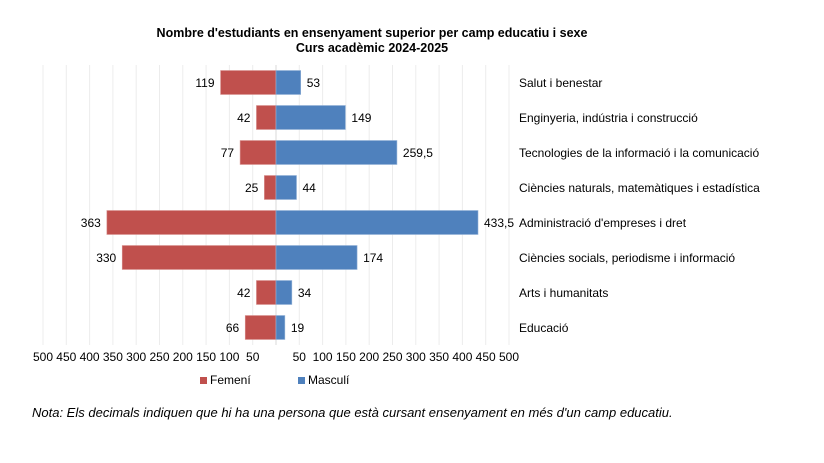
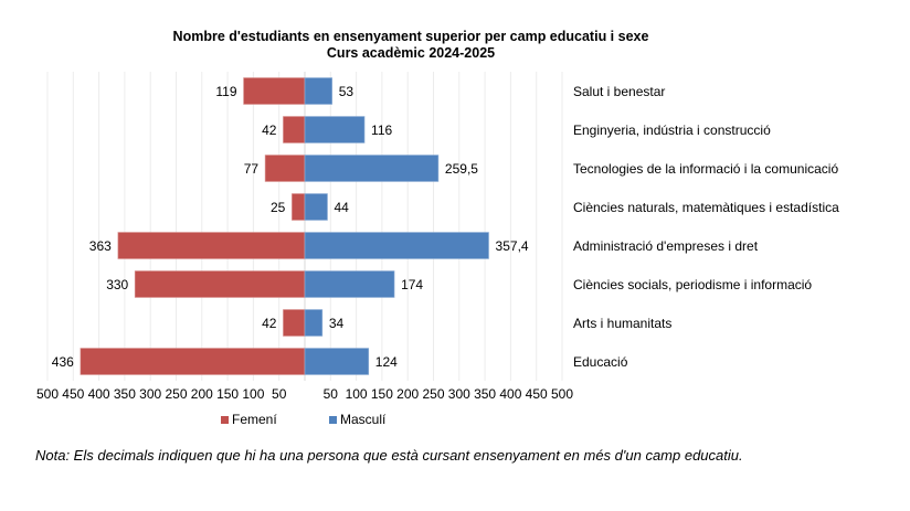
Masculí/Enginyeria, indústria i construcció: 149 -> 116
Masculí/Administració d'empreses i dret: 433,5 -> 357,4
Femení/Educació: 66 -> 436
Masculí/Educació: 19 -> 124
